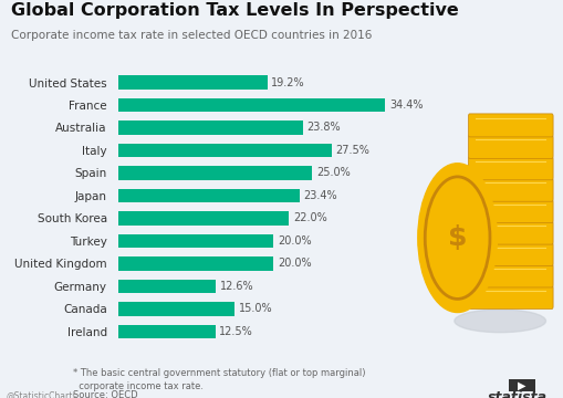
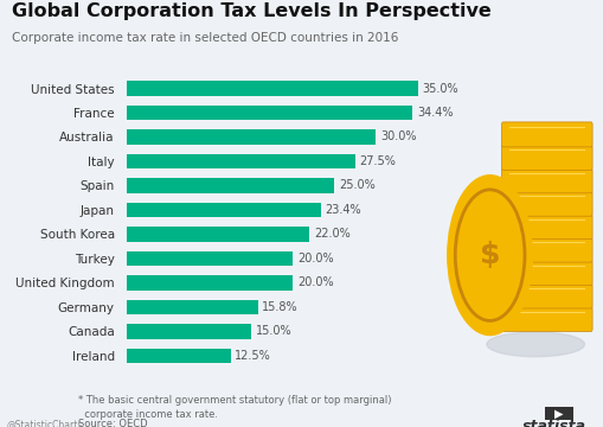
United States: 19.2% -> 35.0%
Australia: 23.8% -> 30.0%
Germany: 12.6% -> 15.8%
